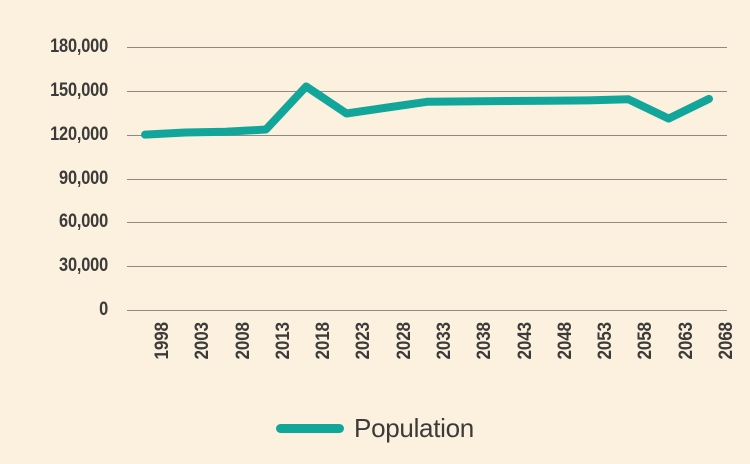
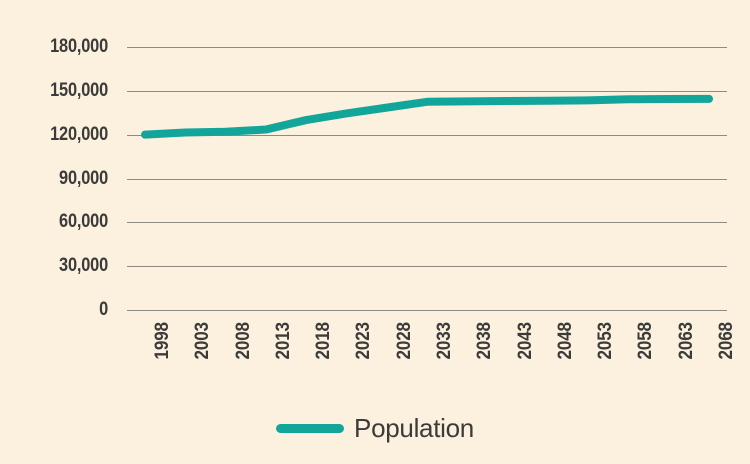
2018: 153000 -> 130000
2063: 131000 -> 144000
